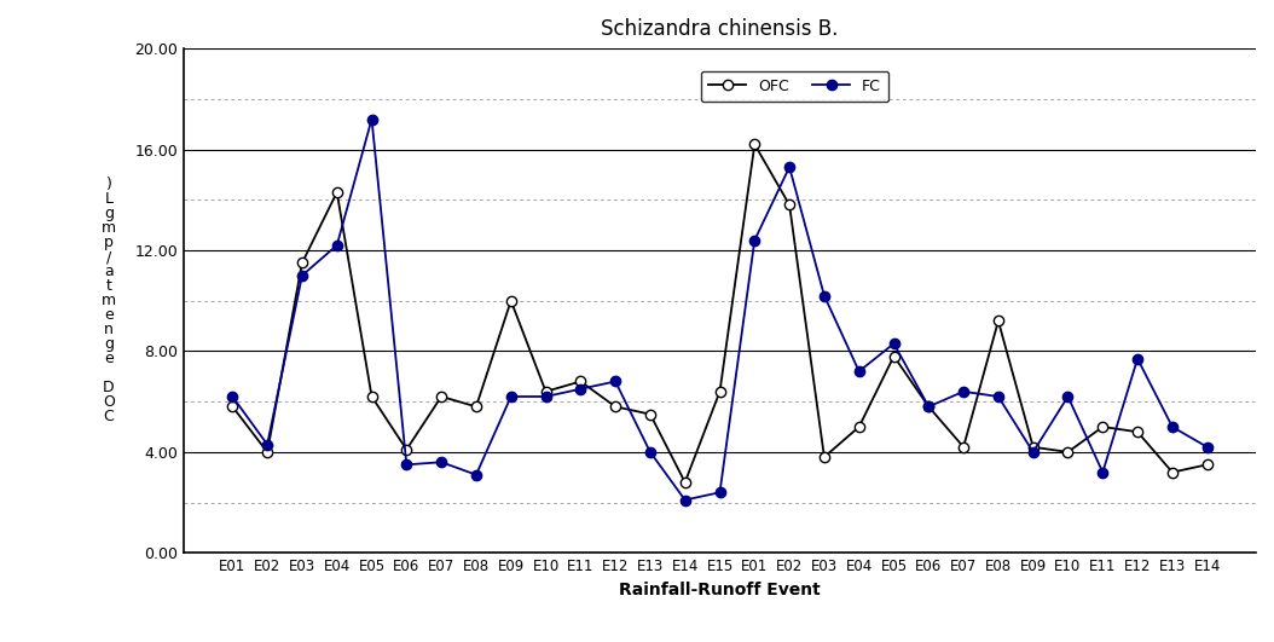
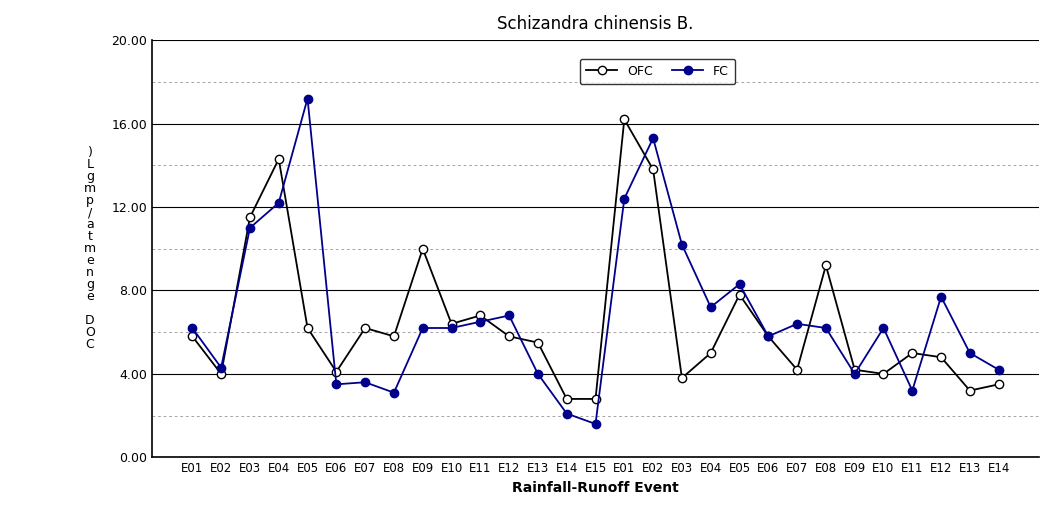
FC/E15: 2.4 -> 1.6
OFC/E15: 6.4 -> 2.8
